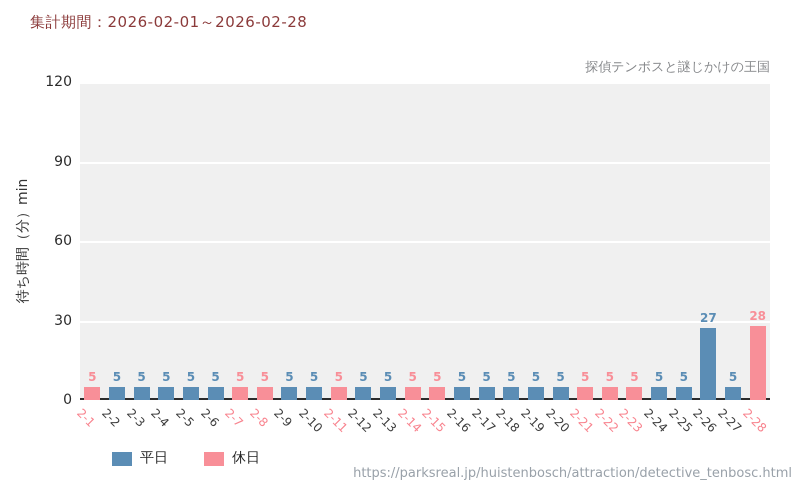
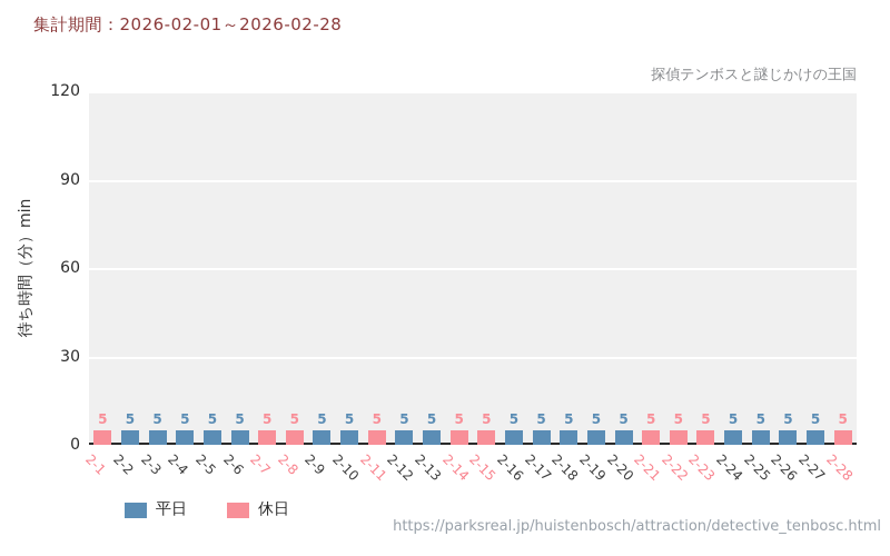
2-26: 27 -> 5
2-28: 28 -> 5
